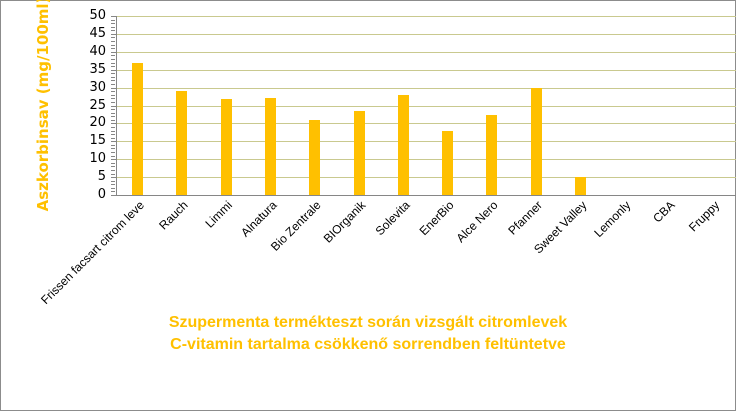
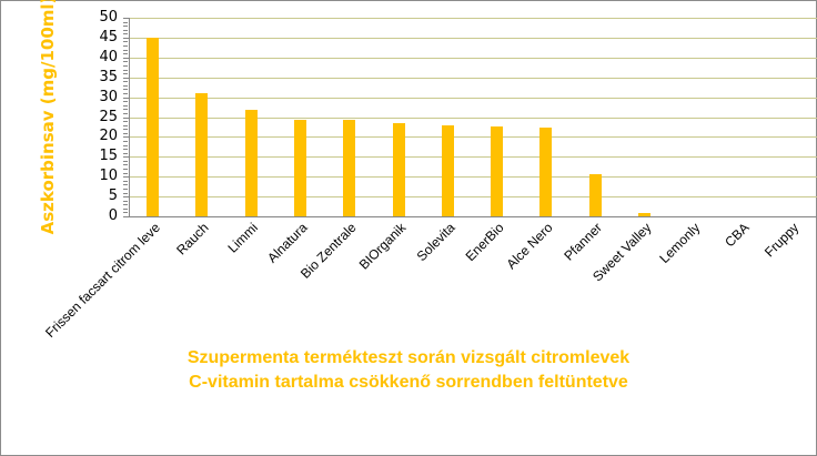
Frissen facsart citrom leve: 37 -> 45
Rauch: 29 -> 31
Alnatura: 27 -> 24
Bio Zentrale: 21 -> 24
Solevita: 28 -> 23
EnerBio: 18 -> 23
Pfanner: 30 -> 11
Sweet Valley: 5 -> 1
